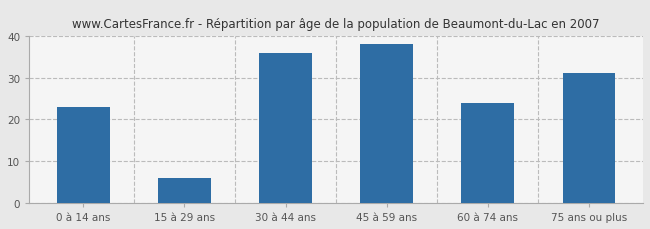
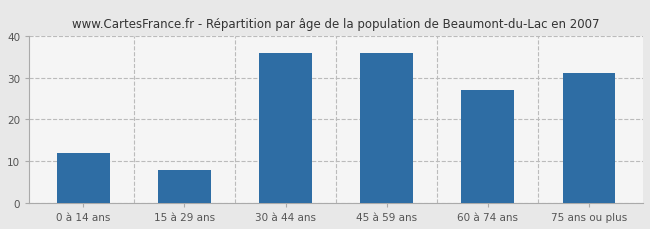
0 à 14 ans: 23 -> 12
15 à 29 ans: 6 -> 8
45 à 59 ans: 38 -> 36
60 à 74 ans: 24 -> 27
